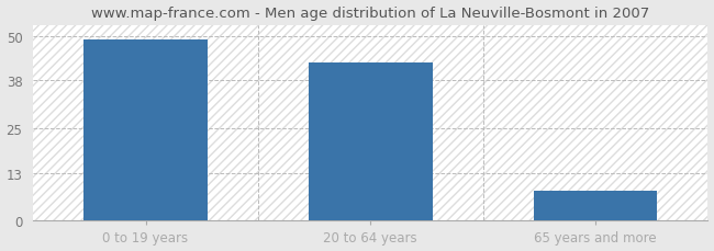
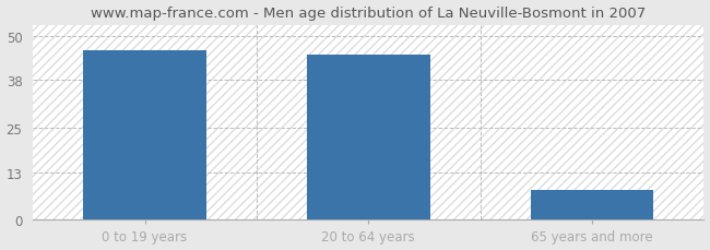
0 to 19 years: 49 -> 46
20 to 64 years: 43 -> 45
